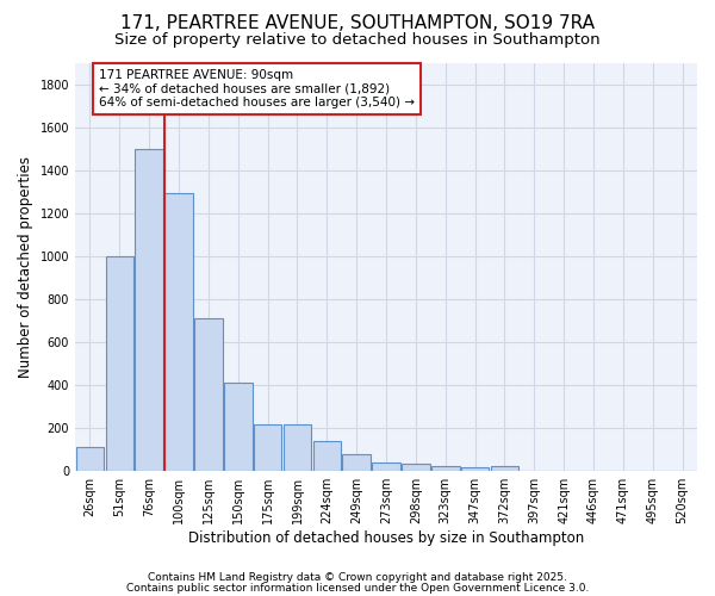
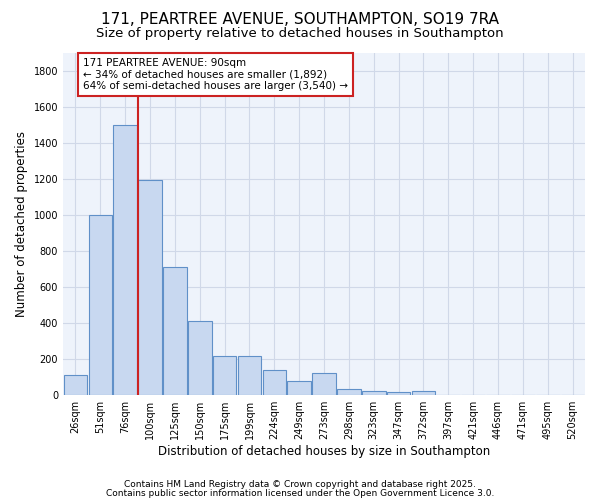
100sqm: 1290 -> 1190
273sqm: 40 -> 120
